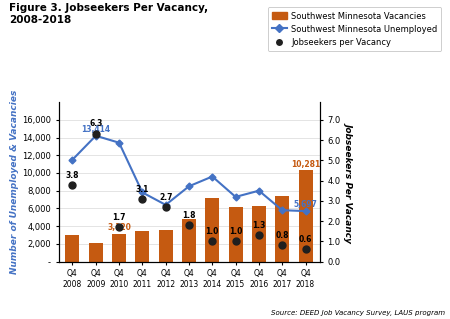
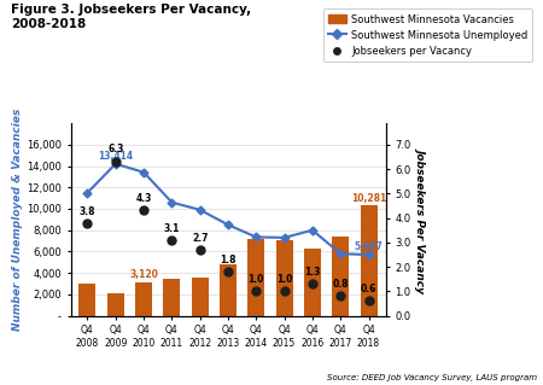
Jobseekers per Vacancy/Q4 2010: 1.7 -> 4.3
Southwest Minnesota Unemployed/Q4 2011: 7,800 -> 10,600
Southwest Minnesota Unemployed/Q4 2012: 6,400 -> 9,900
Southwest Minnesota Unemployed/Q4 2014: 9,600 -> 7,400
Southwest Minnesota Vacancies/Q4 2015: 6,200 -> 7,000
